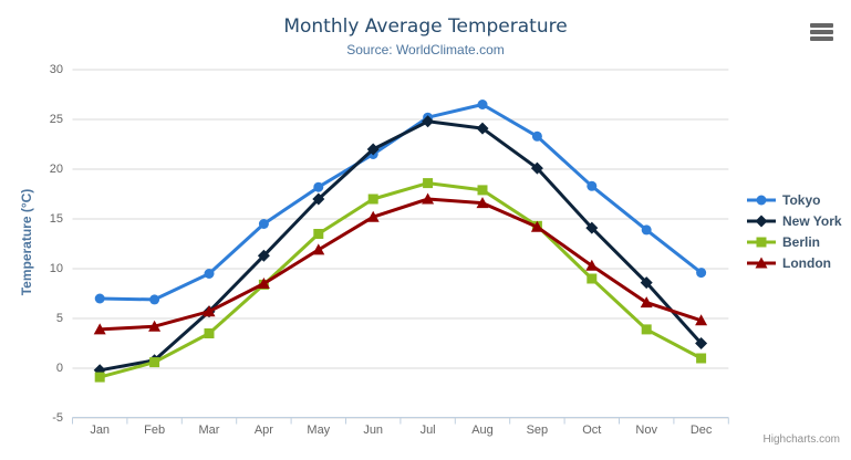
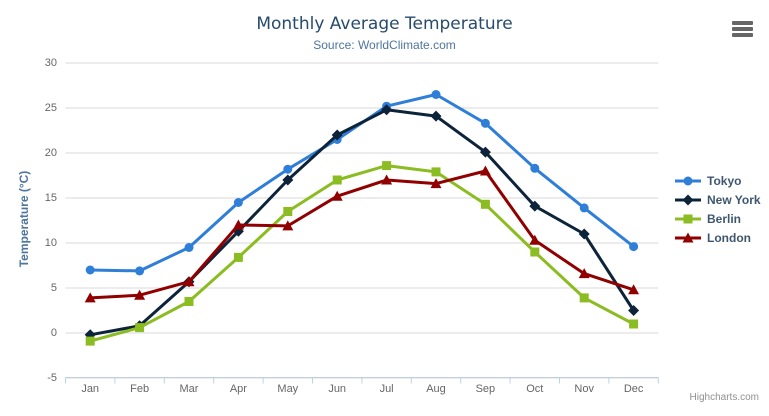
London/Apr: 8 -> 12
London/Sep: 14 -> 18
New York/Nov: 9 -> 11
